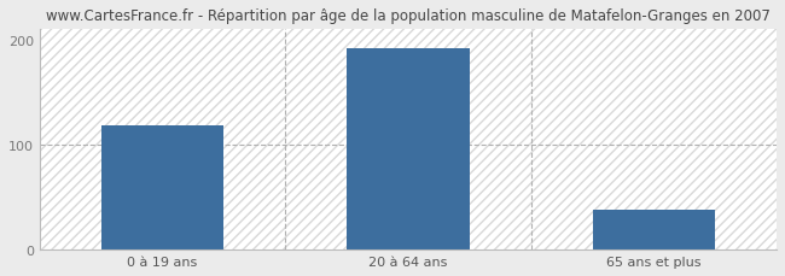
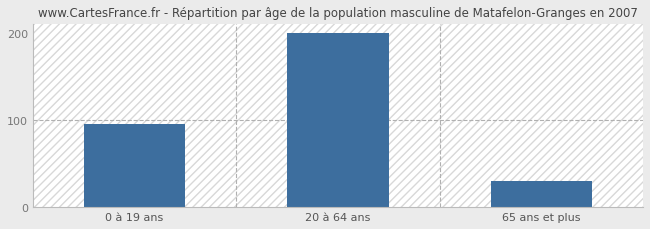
0 à 19 ans: 118 -> 95
20 à 64 ans: 192 -> 200
65 ans et plus: 38 -> 30
